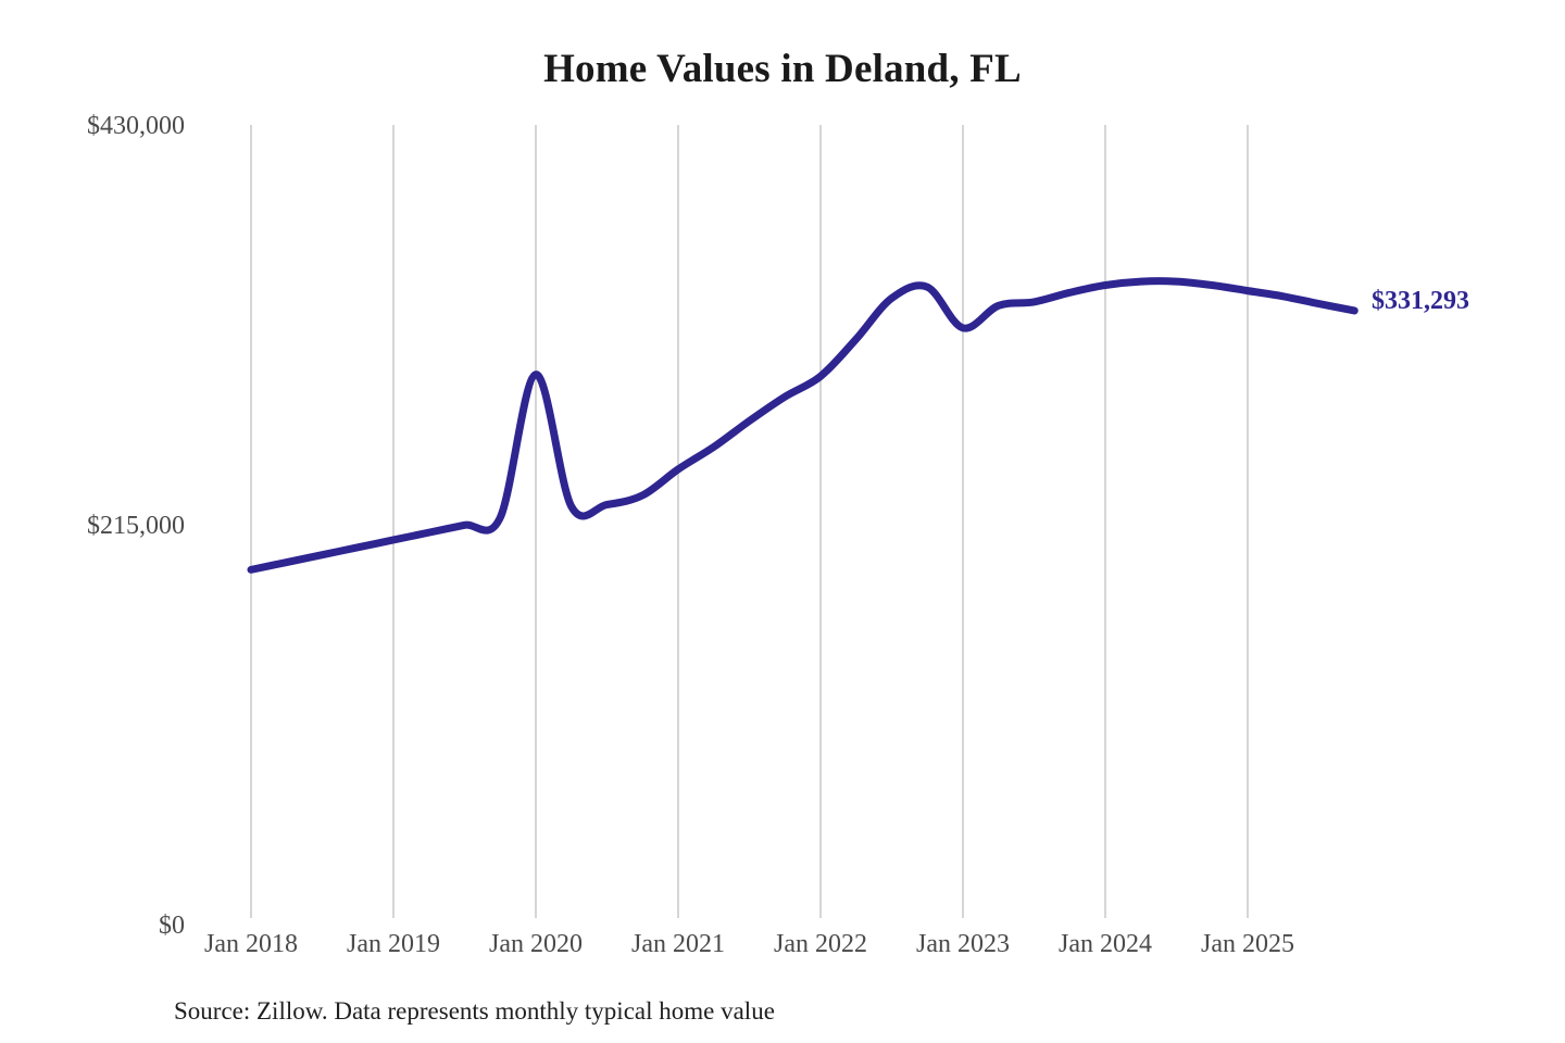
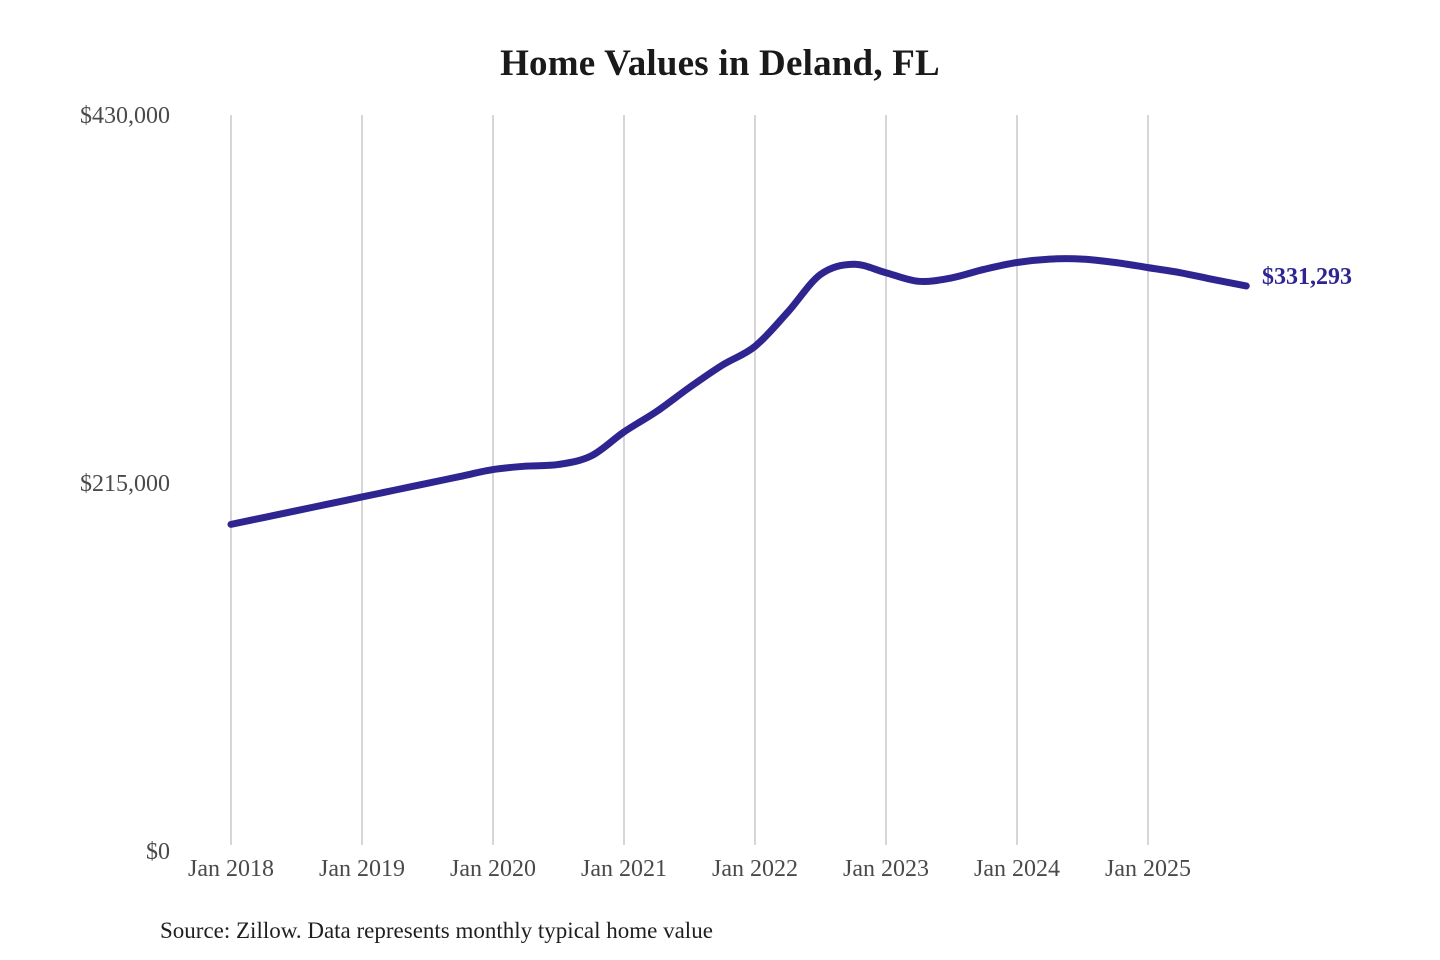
Jan 2020: $297000 -> $224000
Jan 2023: $322000 -> $339000
